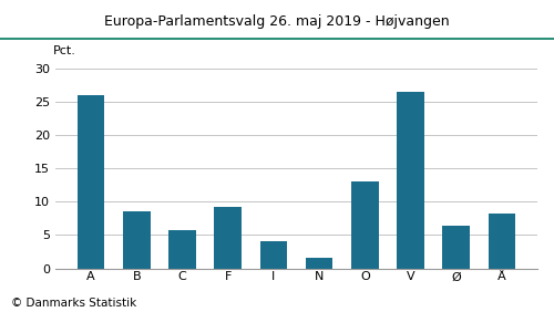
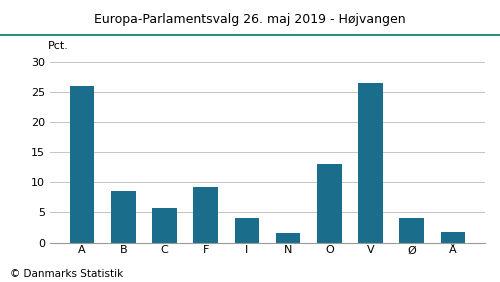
Ø: 6.4 -> 4.1
Å: 8.2 -> 1.8
